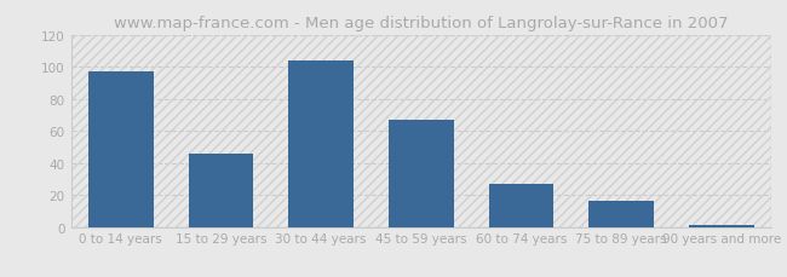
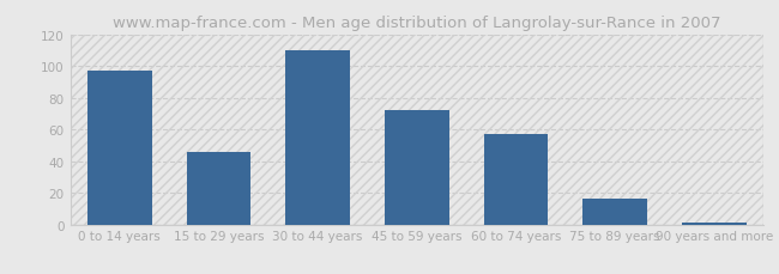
30 to 44 years: 104 -> 110
45 to 59 years: 67 -> 72
60 to 74 years: 27 -> 57
